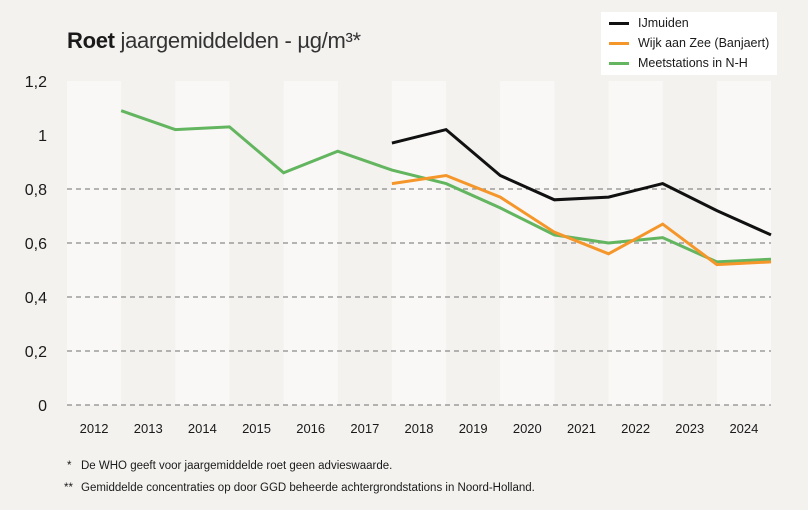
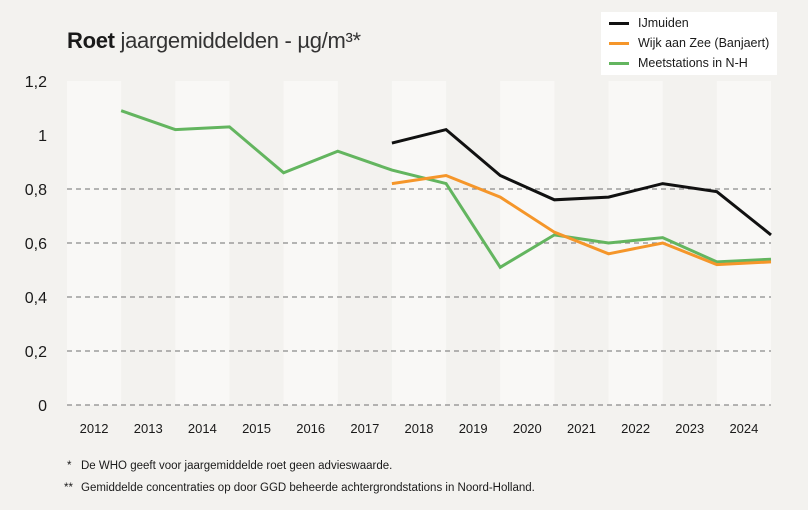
Meetstations in N-H/2019: 0,73 -> 0,51
Wijk aan Zee (Banjaert)/2022: 0,67 -> 0,60
IJmuiden/2023: 0,72 -> 0,79
